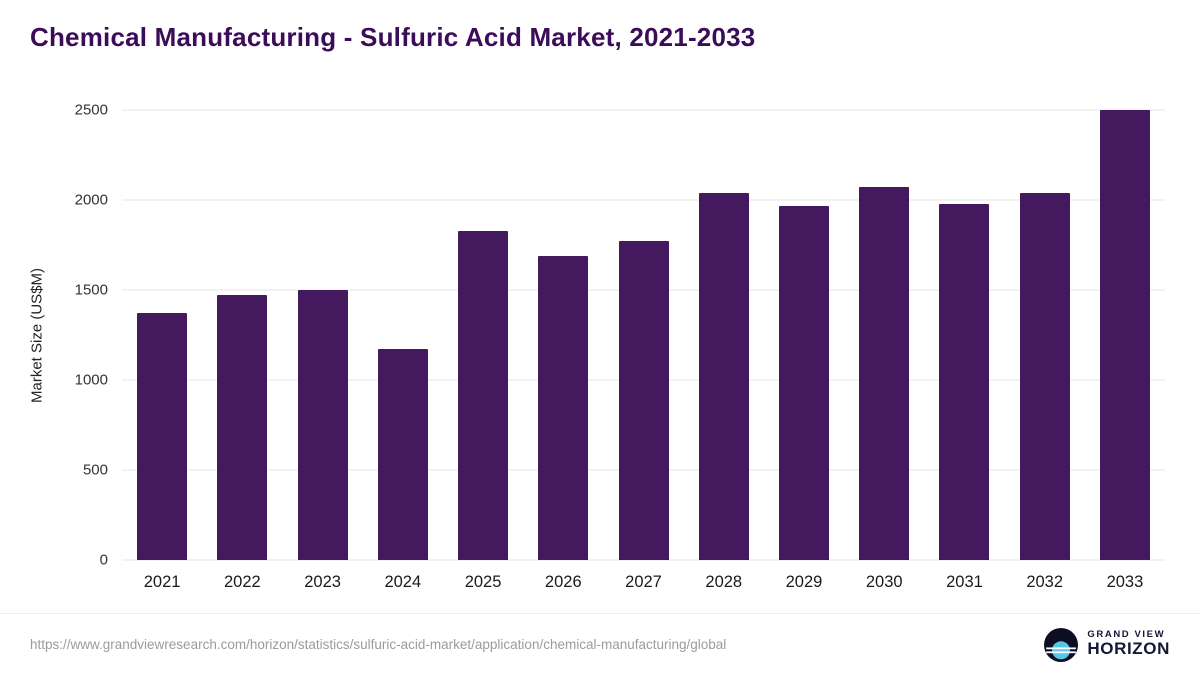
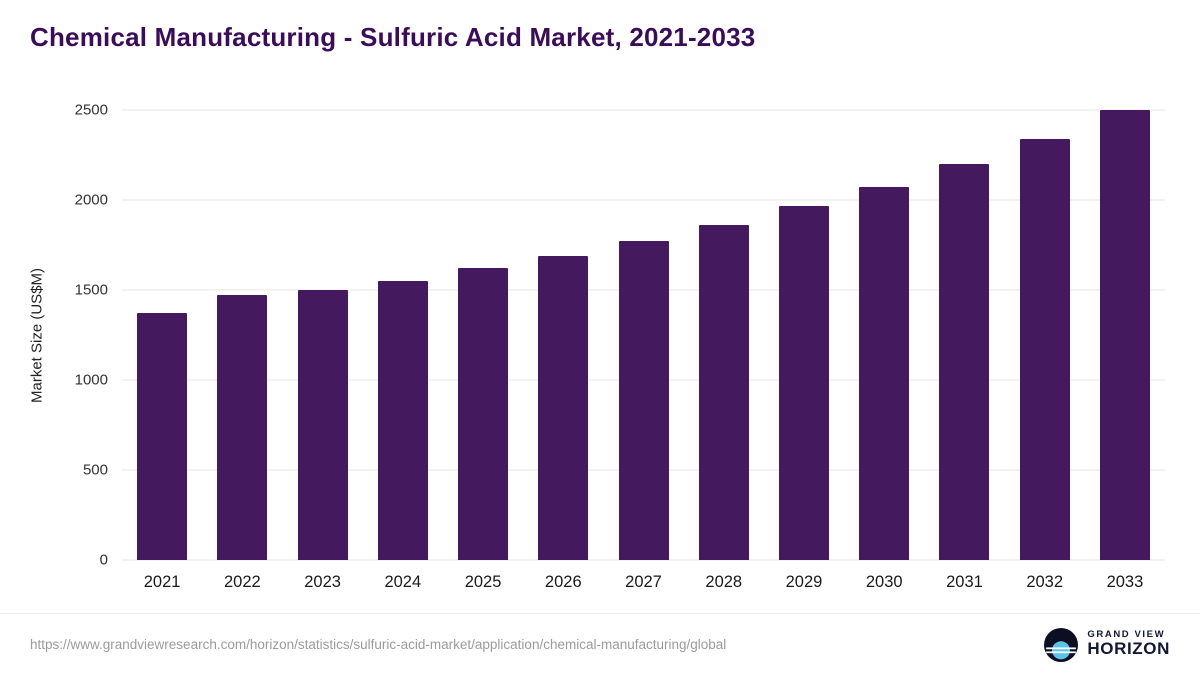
2024: 1170 -> 1550
2025: 1830 -> 1620
2028: 2040 -> 1860
2031: 1980 -> 2200
2032: 2040 -> 2340
